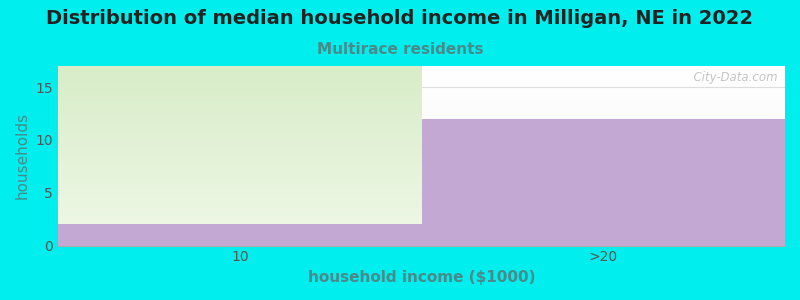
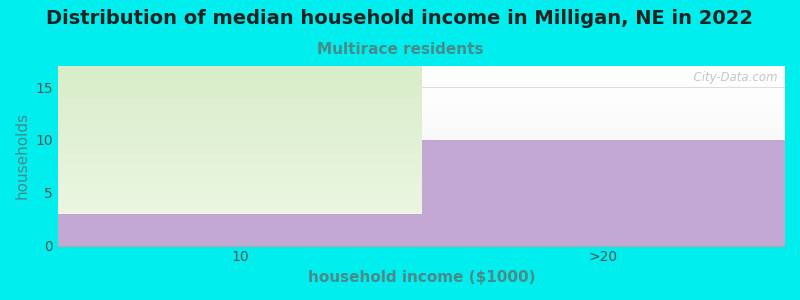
10: 2 -> 3
>20: 12 -> 10
